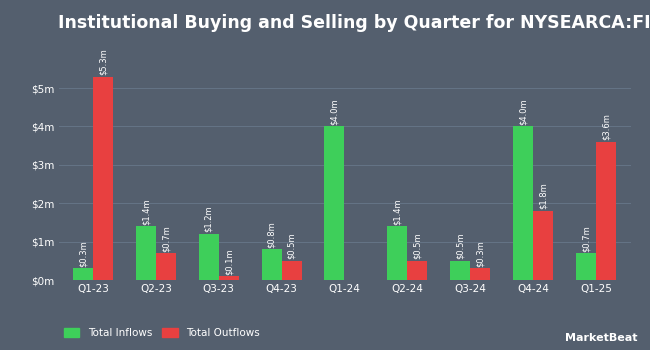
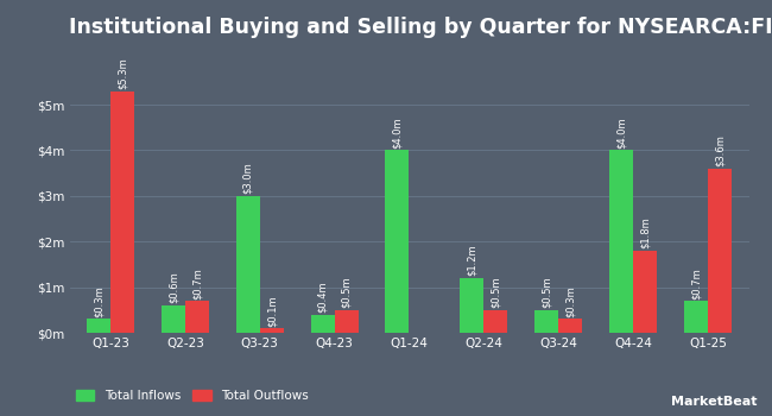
Total Inflows/Q2-23: $1.4m -> $0.6m
Total Inflows/Q3-23: $1.2m -> $3.0m
Total Inflows/Q4-23: $0.8m -> $0.4m
Total Inflows/Q2-24: $1.4m -> $1.2m
